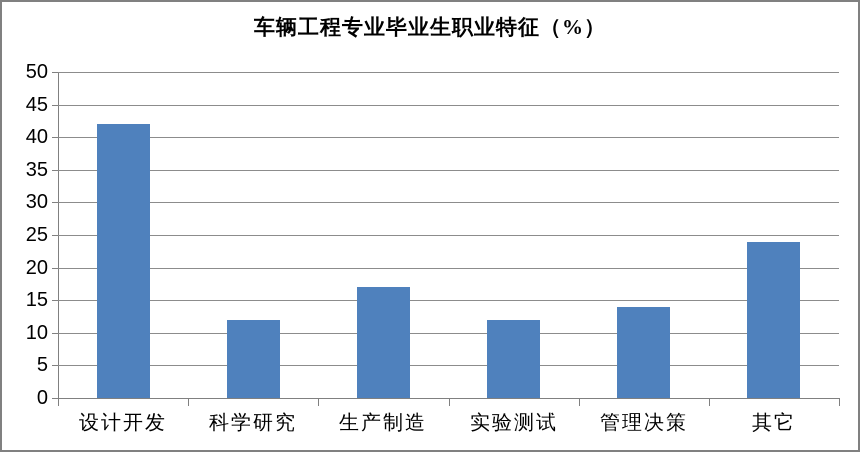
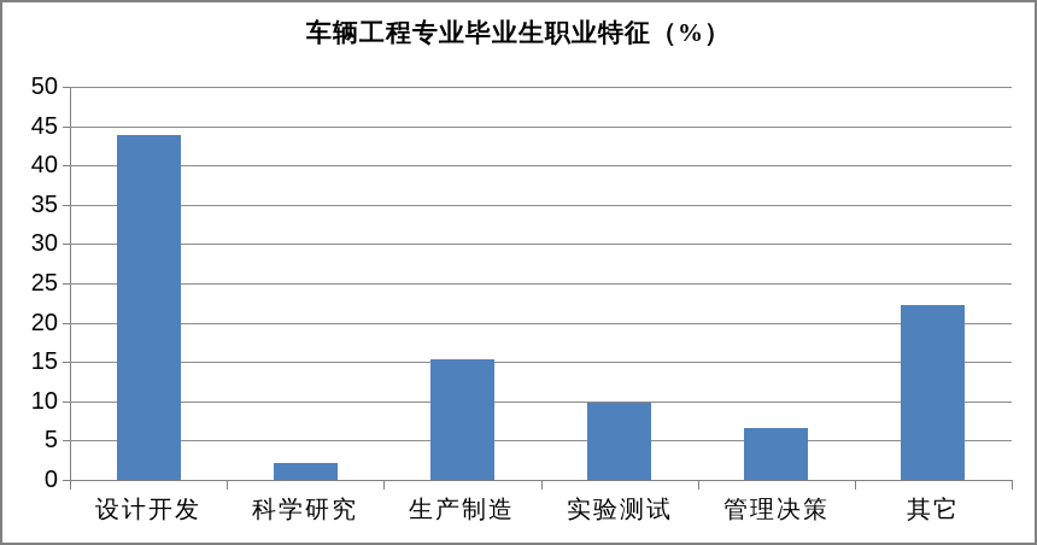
设计开发: 42 -> 44
科学研究: 12 -> 2
生产制造: 17 -> 15
实验测试: 12 -> 10
管理决策: 14 -> 7
其它: 24 -> 22
